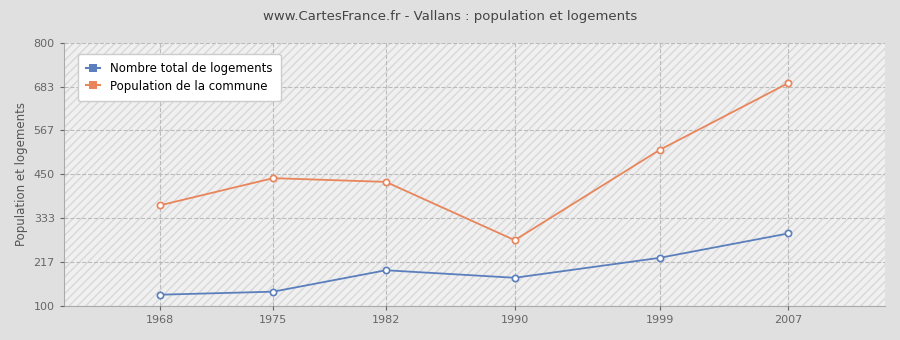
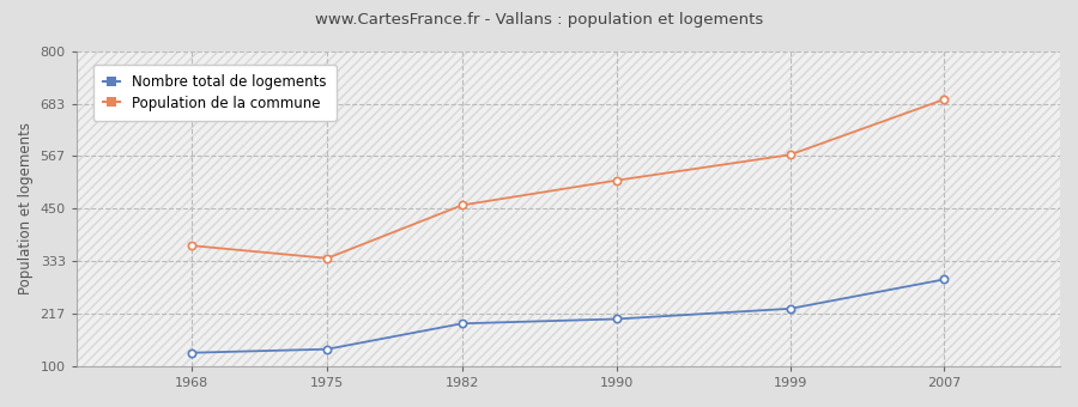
Population de la commune/1975: 440 -> 340
Population de la commune/1982: 430 -> 458
Nombre total de logements/1990: 175 -> 205
Population de la commune/1990: 275 -> 513
Population de la commune/1999: 515 -> 570
